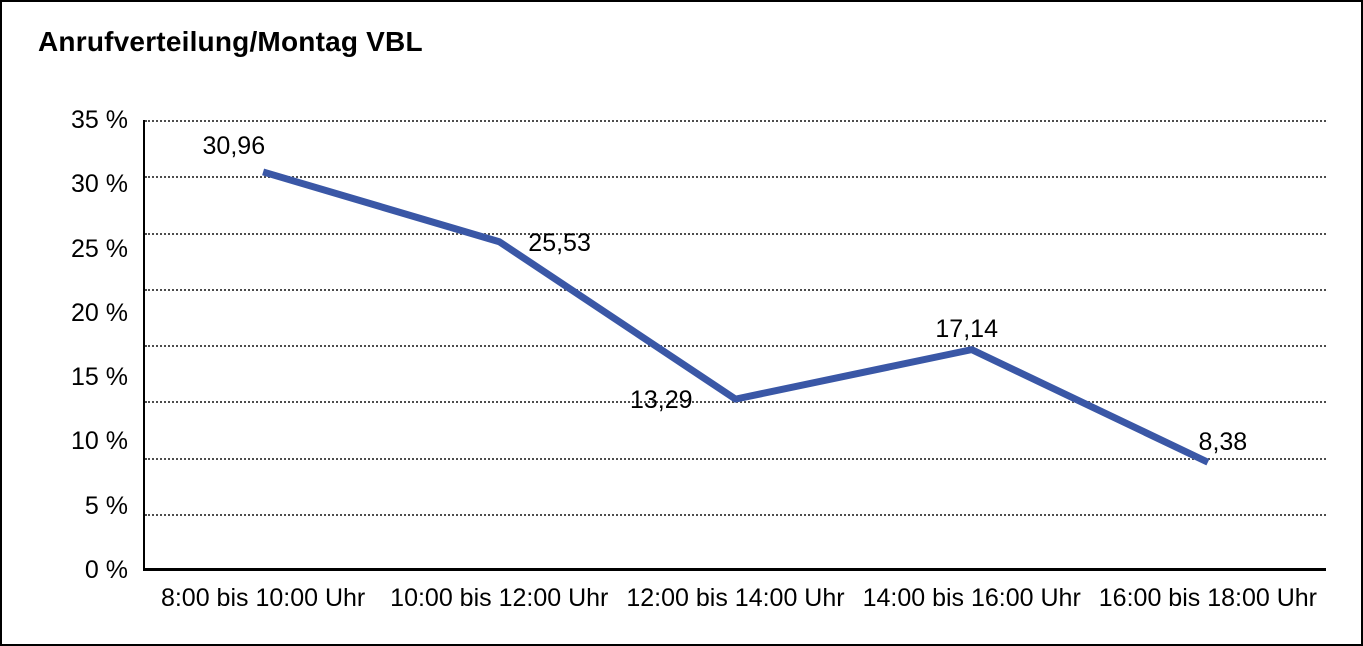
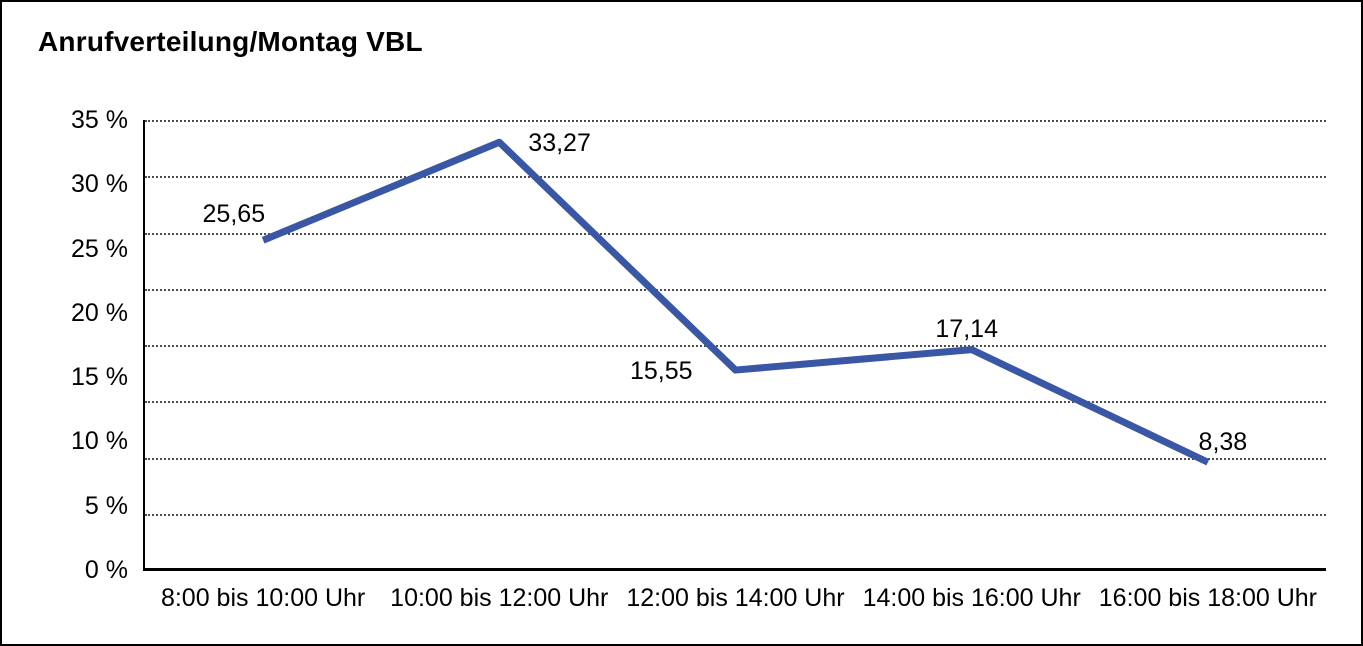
8:00 bis 10:00 Uhr: 30,96 -> 25,65
10:00 bis 12:00 Uhr: 25,53 -> 33,27
12:00 bis 14:00 Uhr: 13,29 -> 15,55
